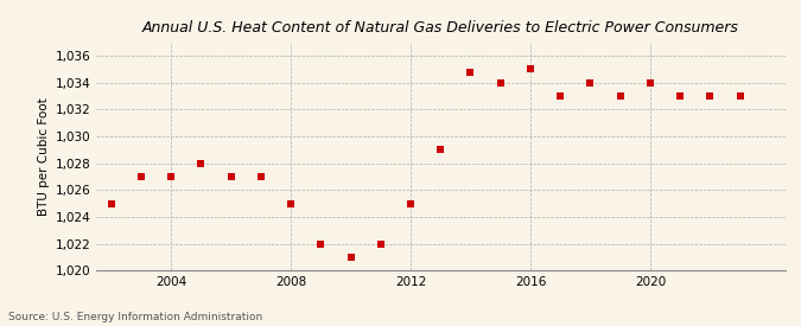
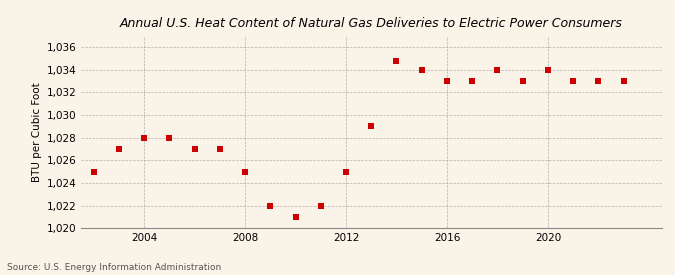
2004: 1,027.0 -> 1,028.0
2016: 1,035.0 -> 1,033.0
